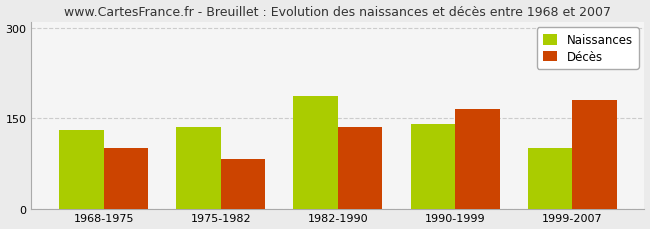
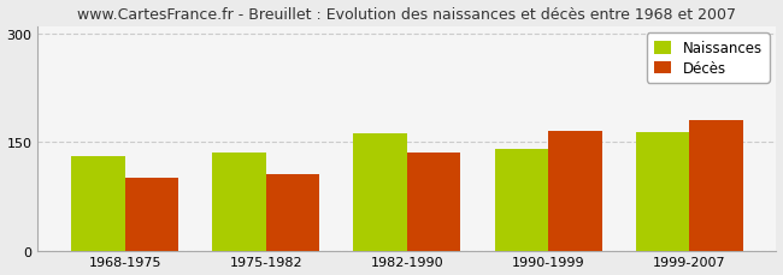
Décès/1975-1982: 82 -> 105
Naissances/1982-1990: 186 -> 162
Naissances/1999-2007: 100 -> 164
